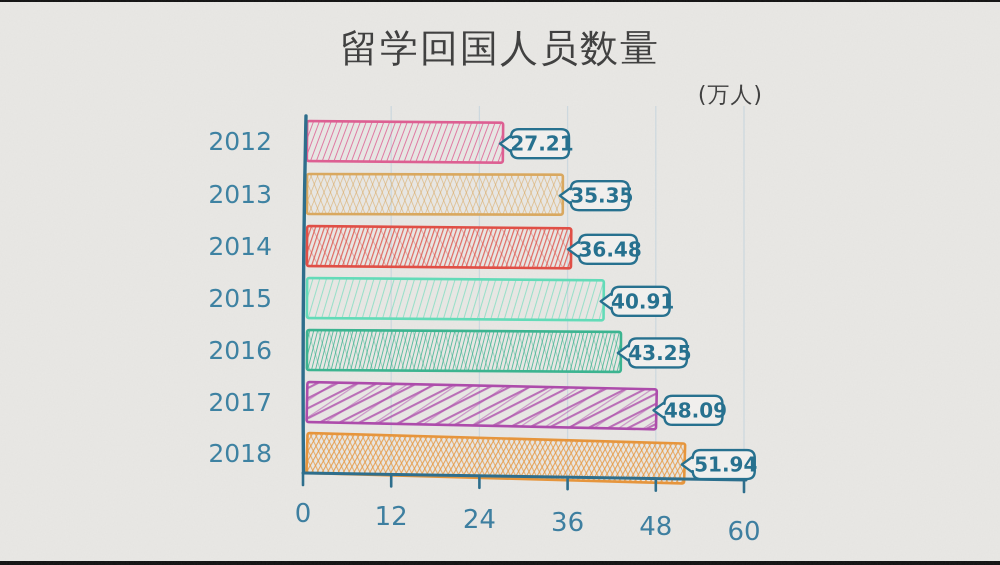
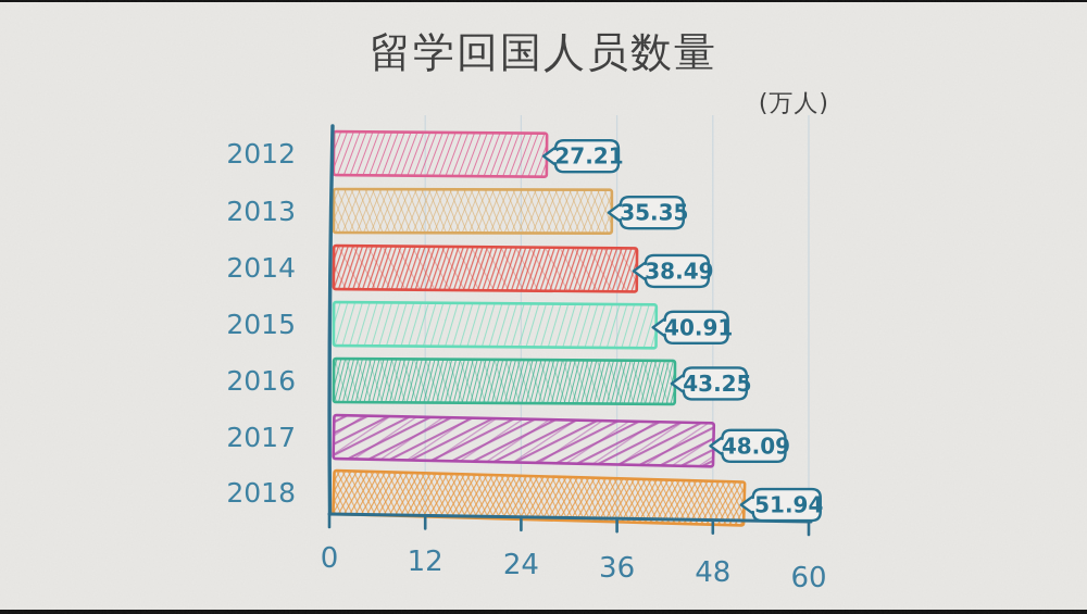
2014: 36.48 -> 38.49
